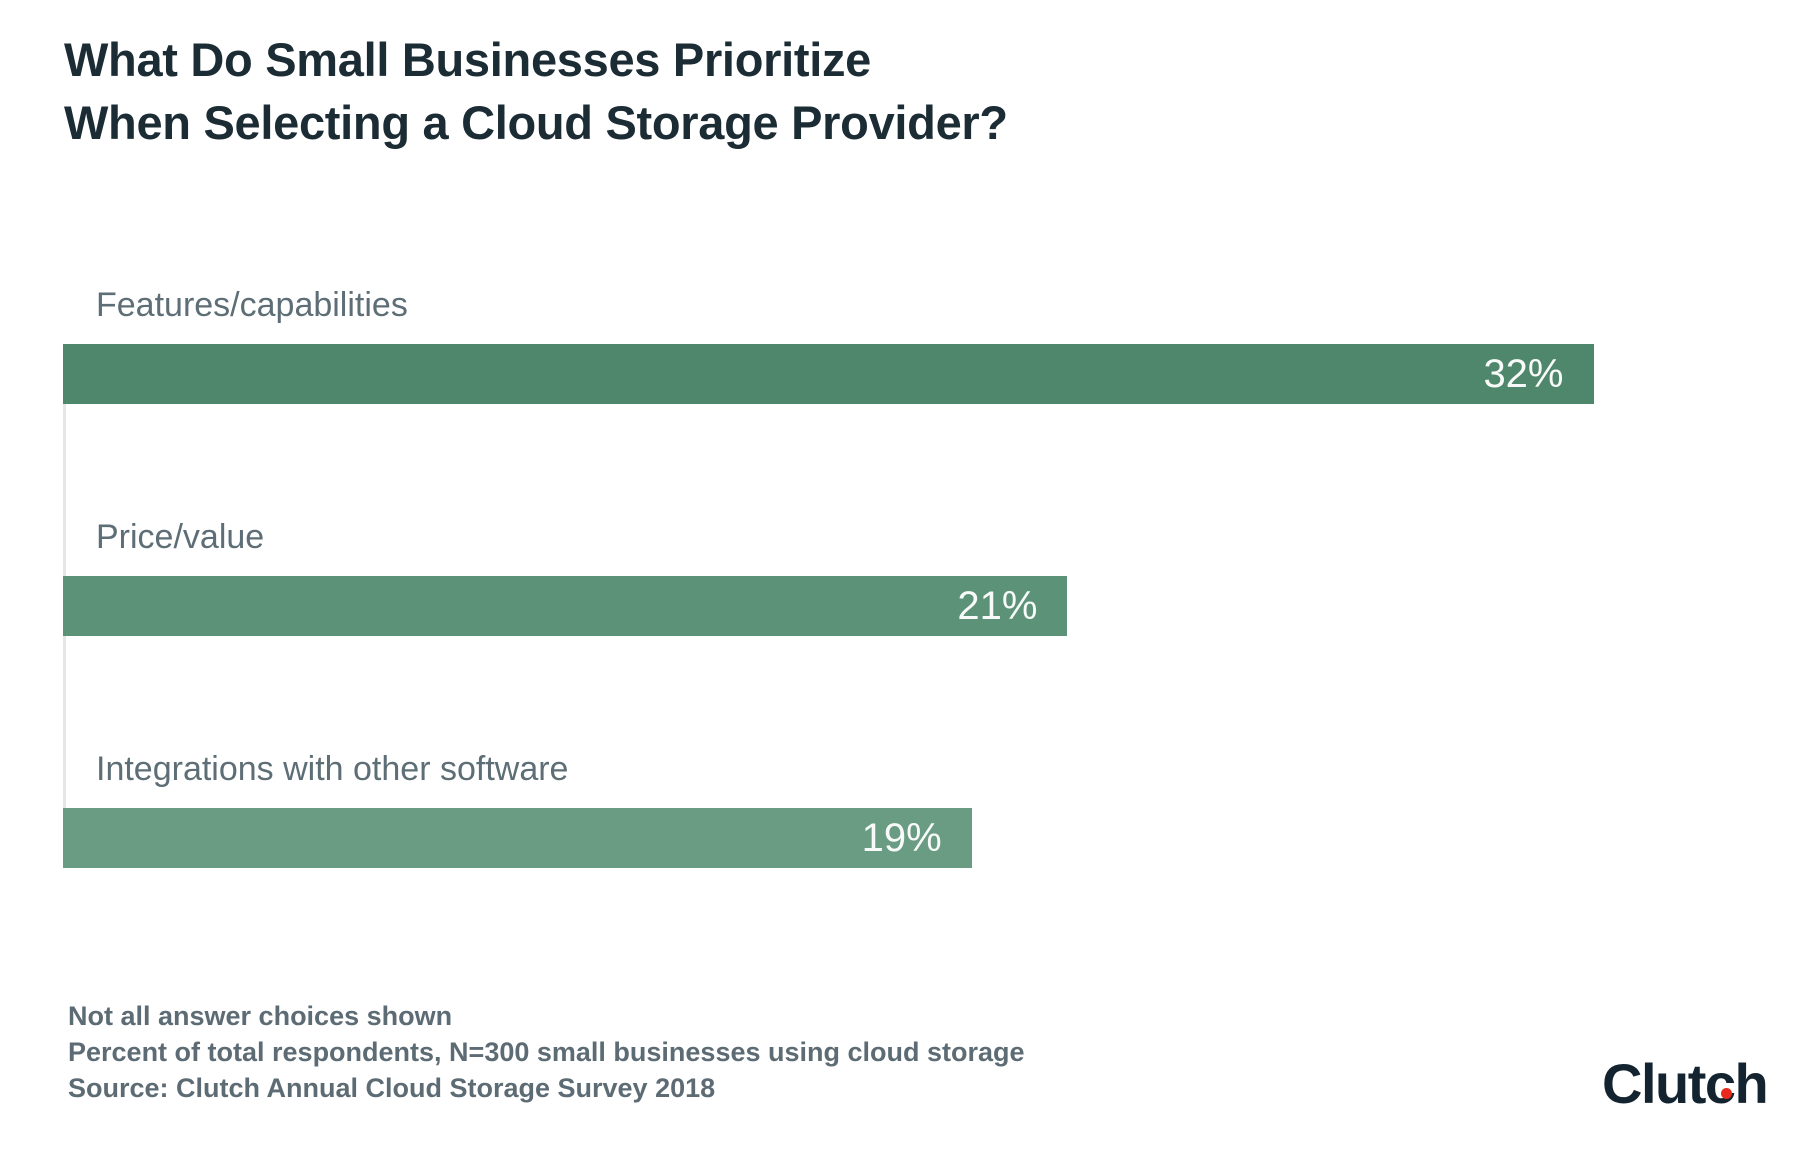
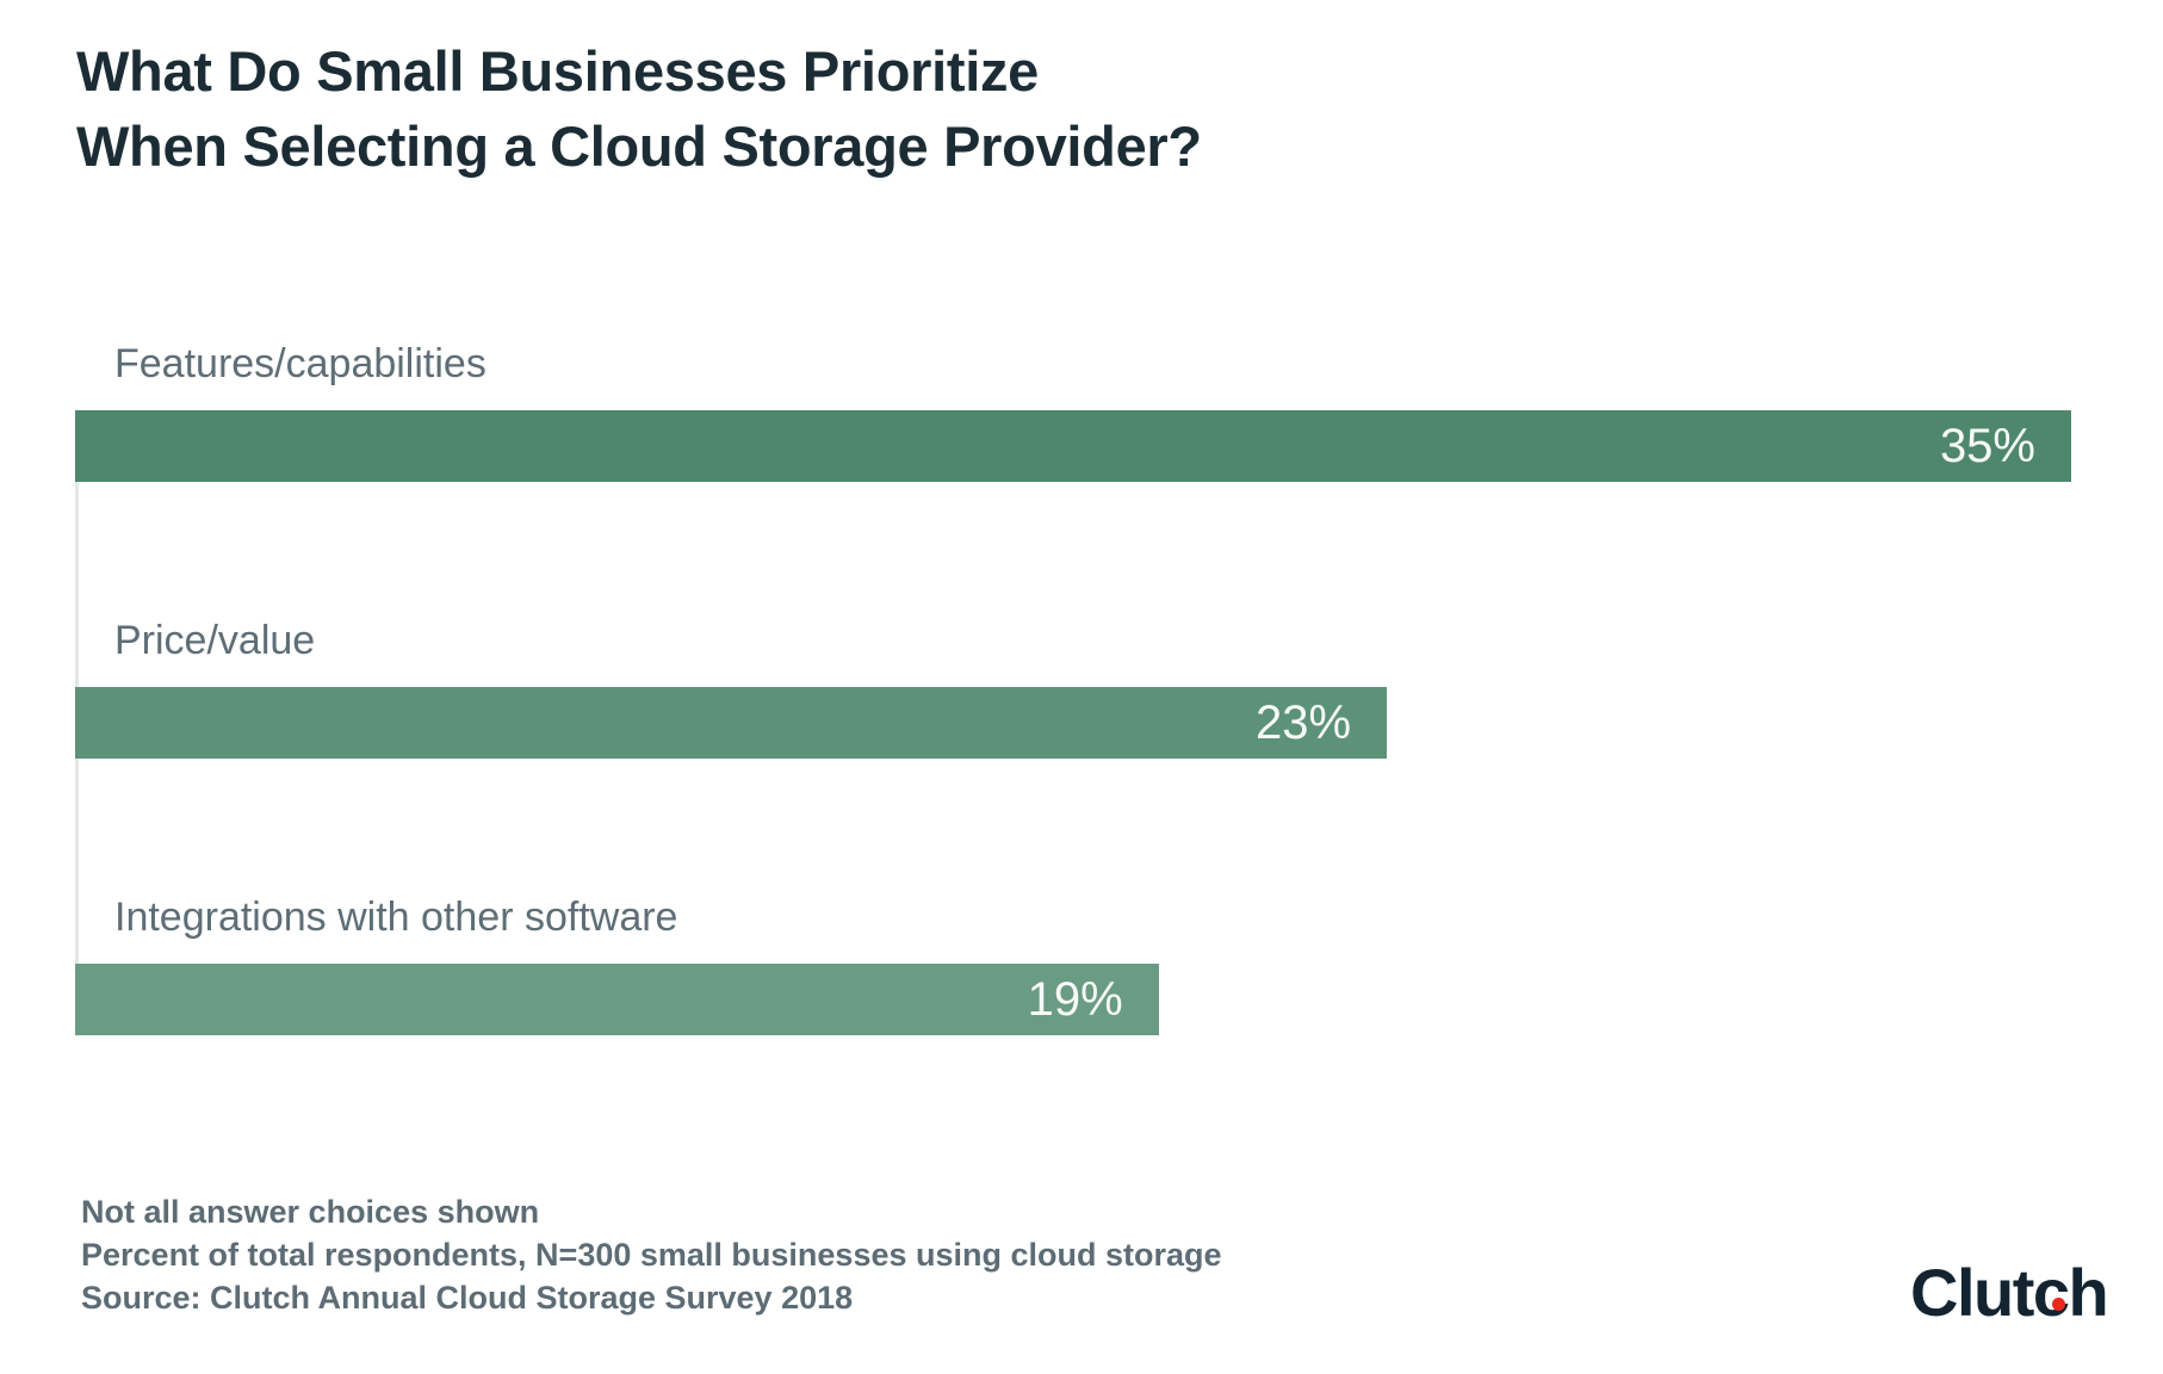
Features/capabilities: 32% -> 35%
Price/value: 21% -> 23%
